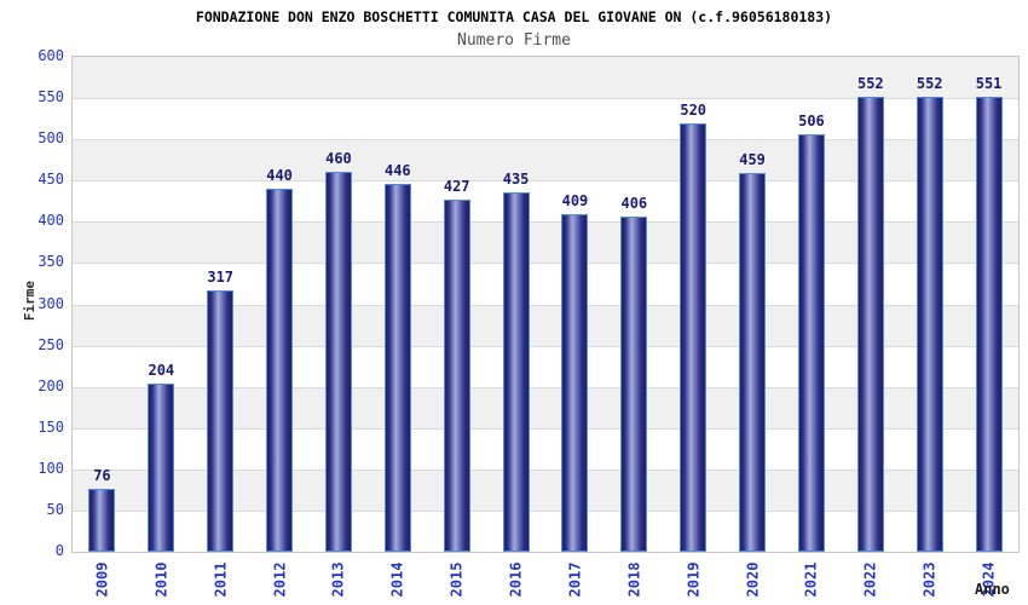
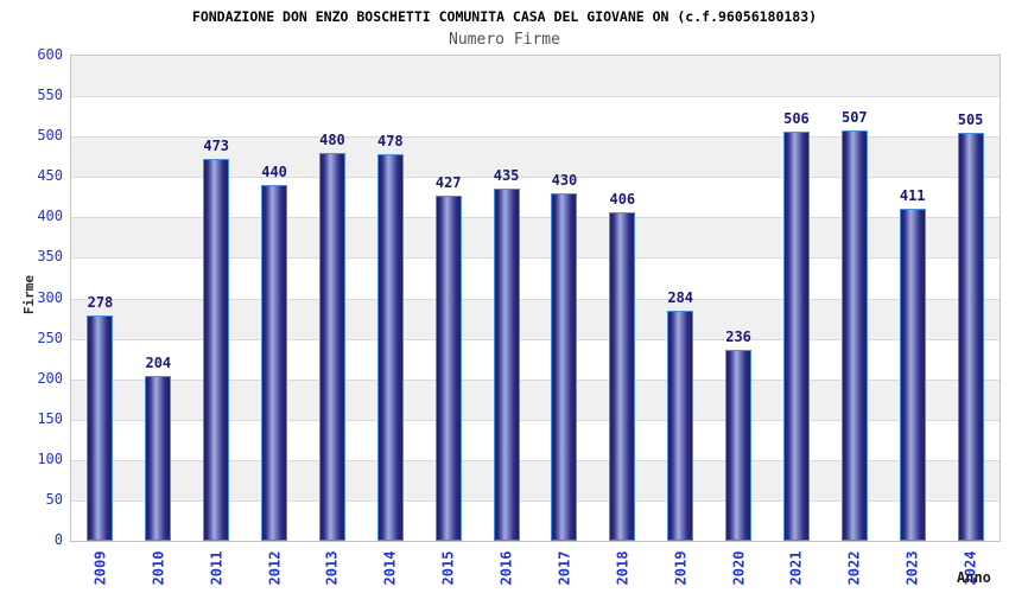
2009: 76 -> 278
2011: 317 -> 473
2013: 460 -> 480
2014: 446 -> 478
2017: 409 -> 430
2019: 520 -> 284
2020: 459 -> 236
2022: 552 -> 507
2023: 552 -> 411
2024: 551 -> 505
